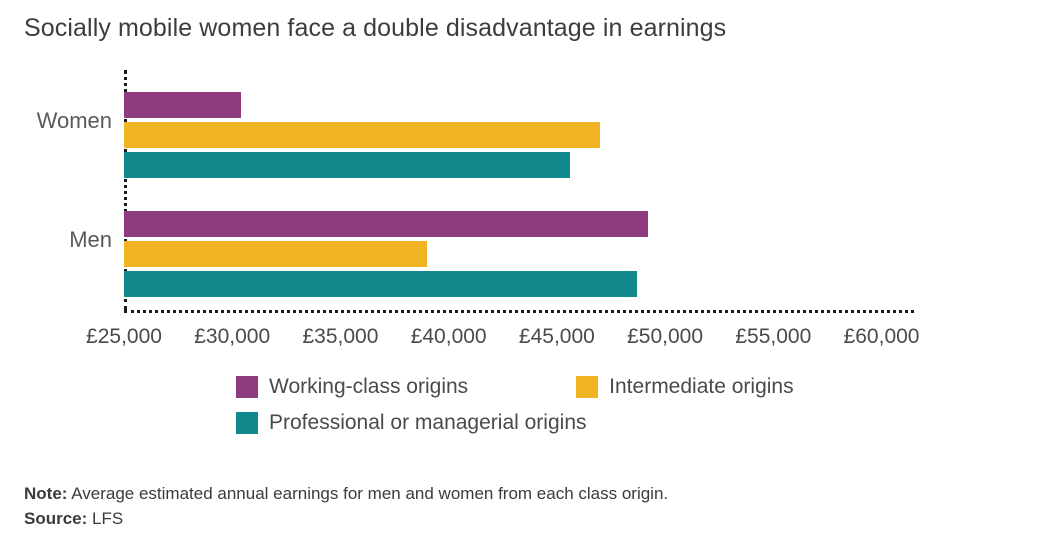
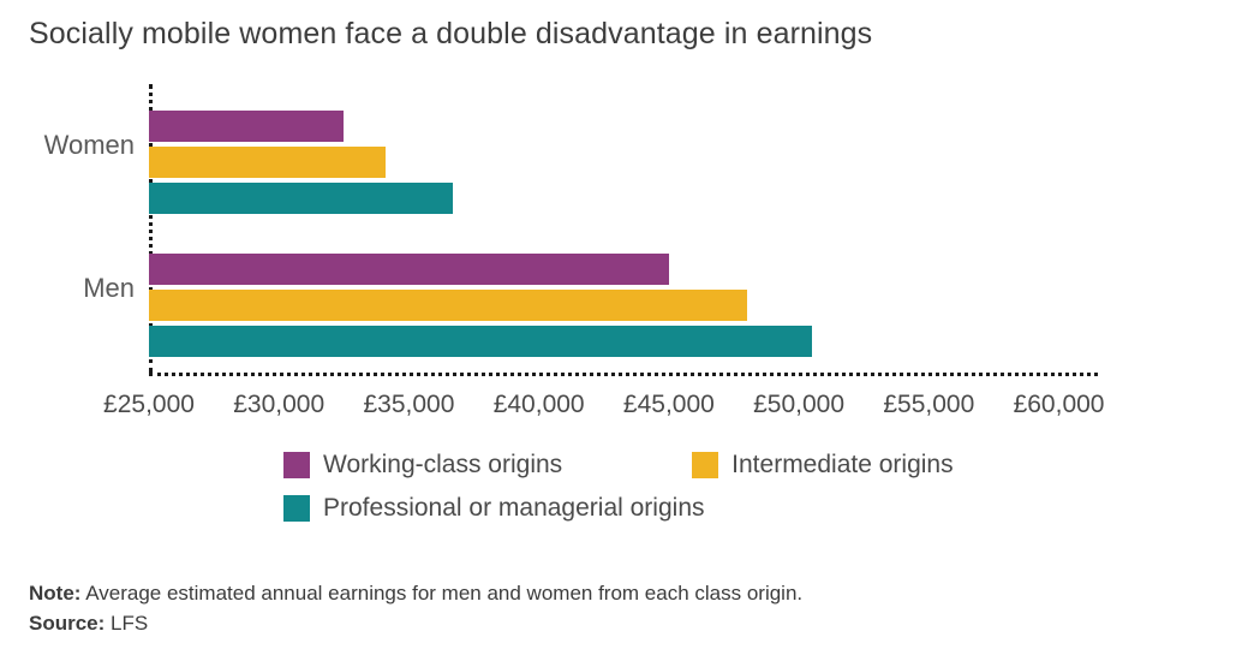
Working-class origins/Women: £30400 -> £32500
Intermediate origins/Women: £47000 -> £34100
Professional or managerial origins/Women: £45600 -> £36700
Working-class origins/Men: £49200 -> £45000
Intermediate origins/Men: £39000 -> £48000
Professional or managerial origins/Men: £48700 -> £50500
